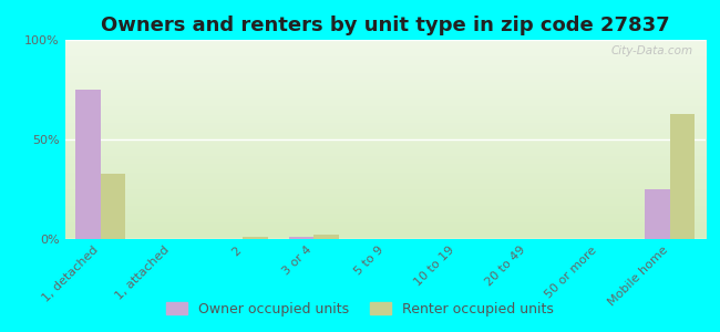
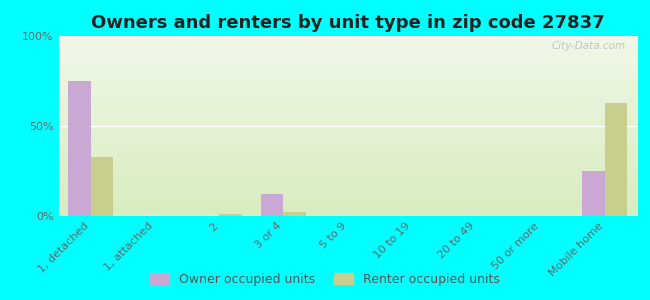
Owner occupied units/3 or 4: 1% -> 12%
